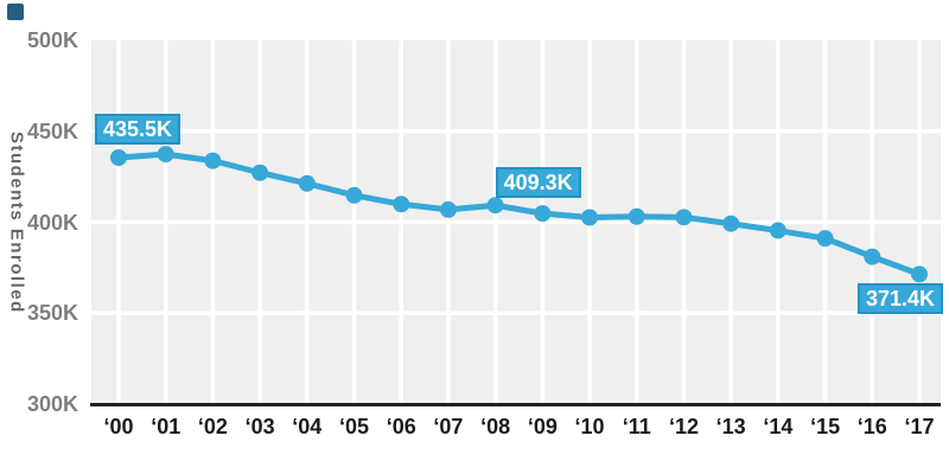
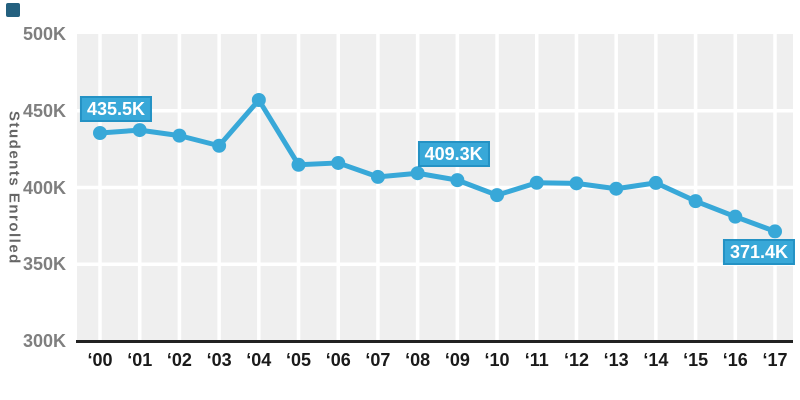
‘04: 421K -> 457K
‘06: 410K -> 416K
‘10: 403K -> 395K
‘14: 395K -> 403K
